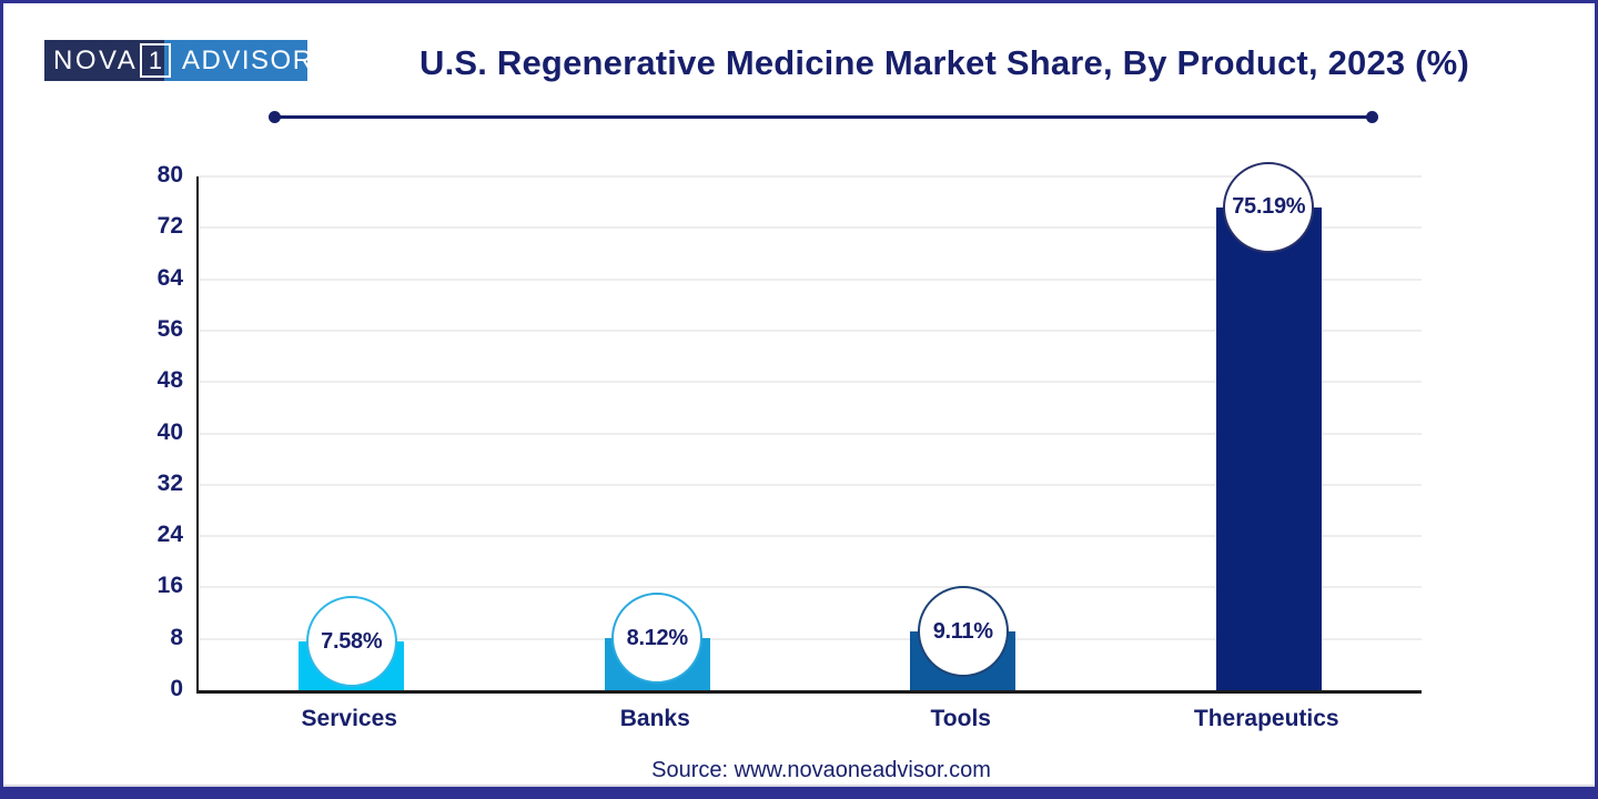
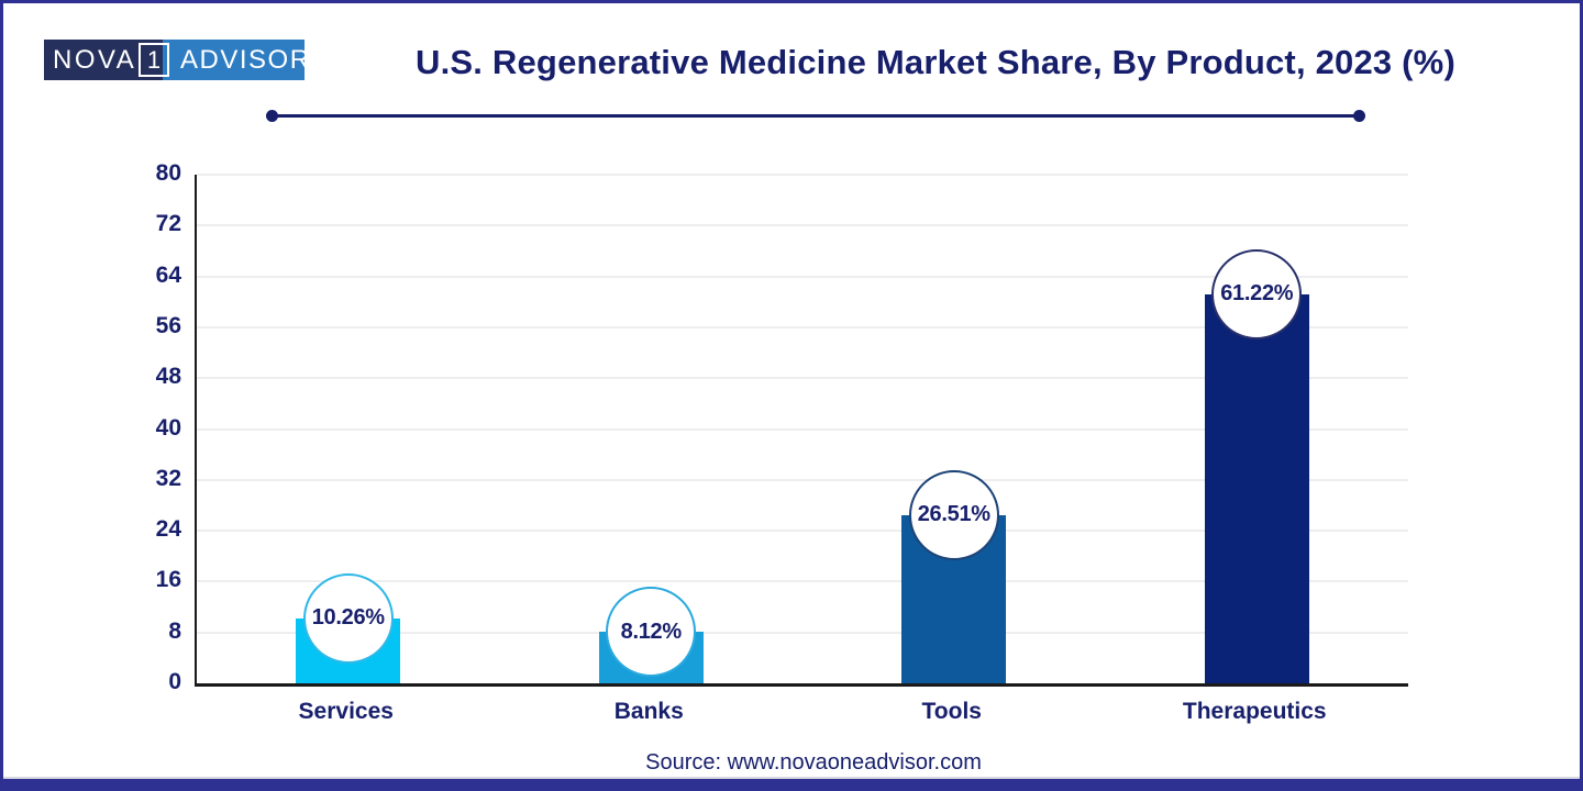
Services: 7.58% -> 10.26%
Tools: 9.11% -> 26.51%
Therapeutics: 75.19% -> 61.22%
